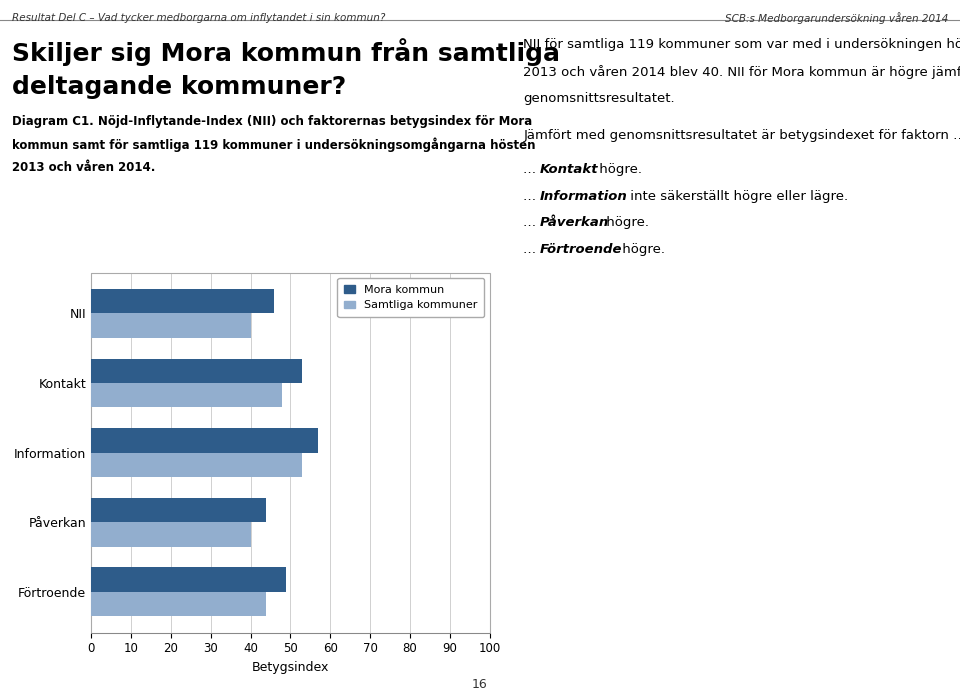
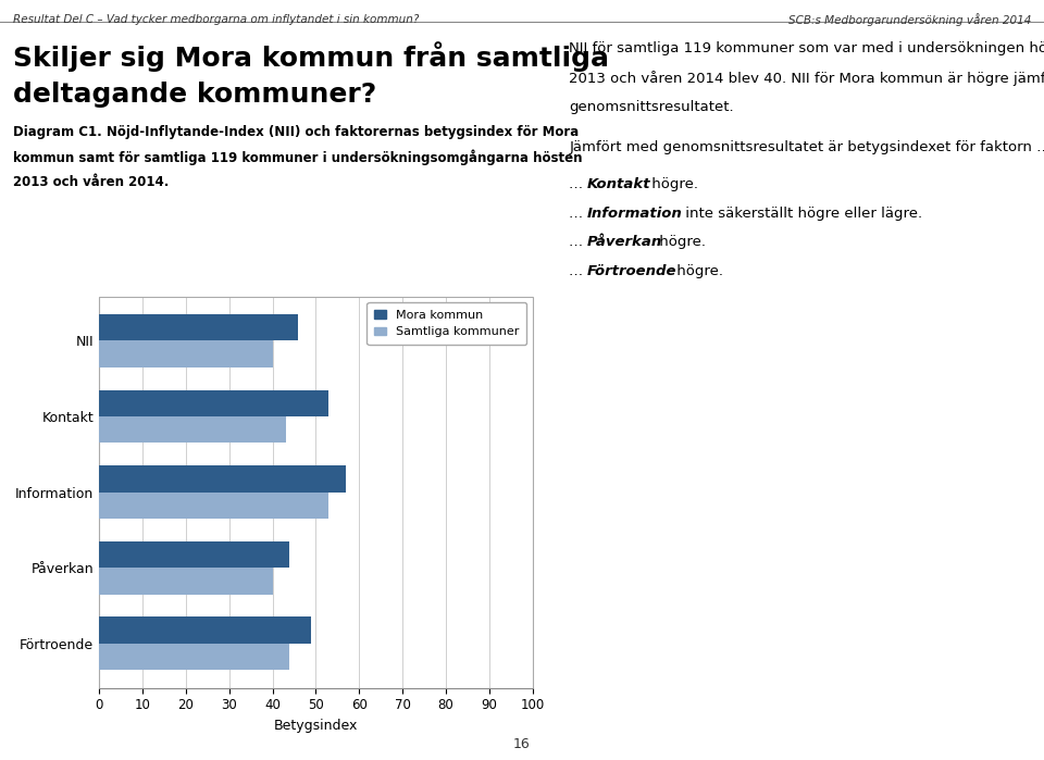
Samtliga kommuner/Kontakt: 48 -> 43
